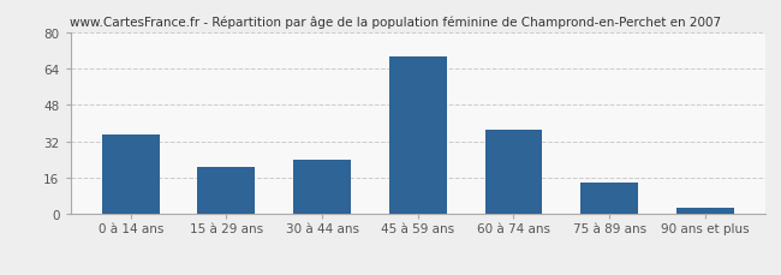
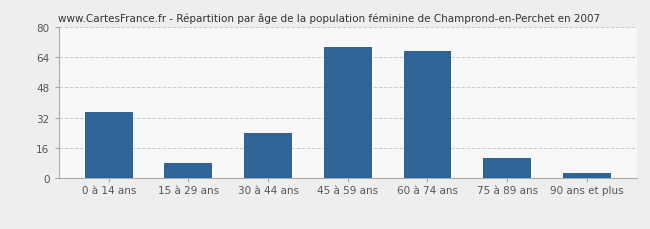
15 à 29 ans: 21 -> 8
60 à 74 ans: 37 -> 67
75 à 89 ans: 14 -> 11
